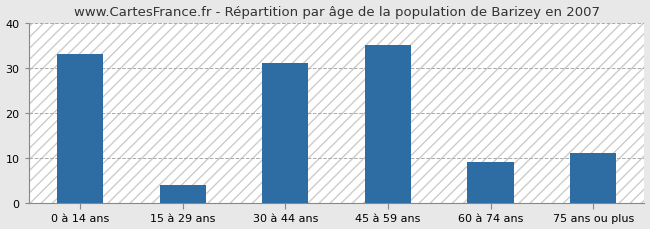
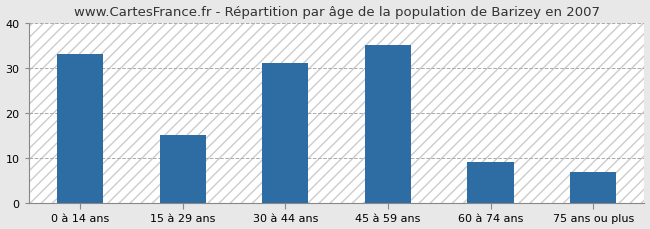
15 à 29 ans: 4 -> 15
75 ans ou plus: 11 -> 7
